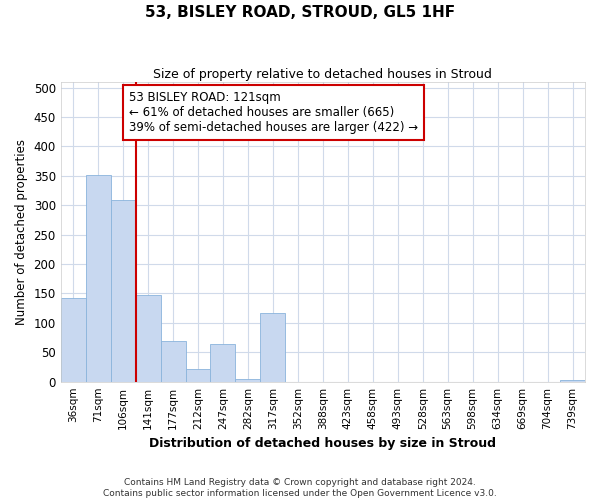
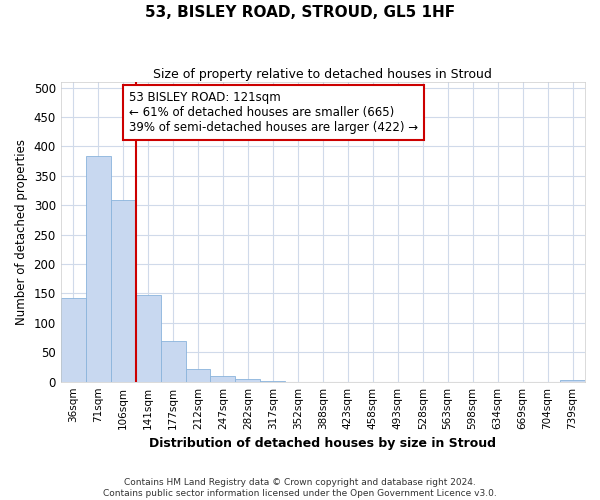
71sqm: 352 -> 383
247sqm: 64 -> 10
317sqm: 116 -> 2
